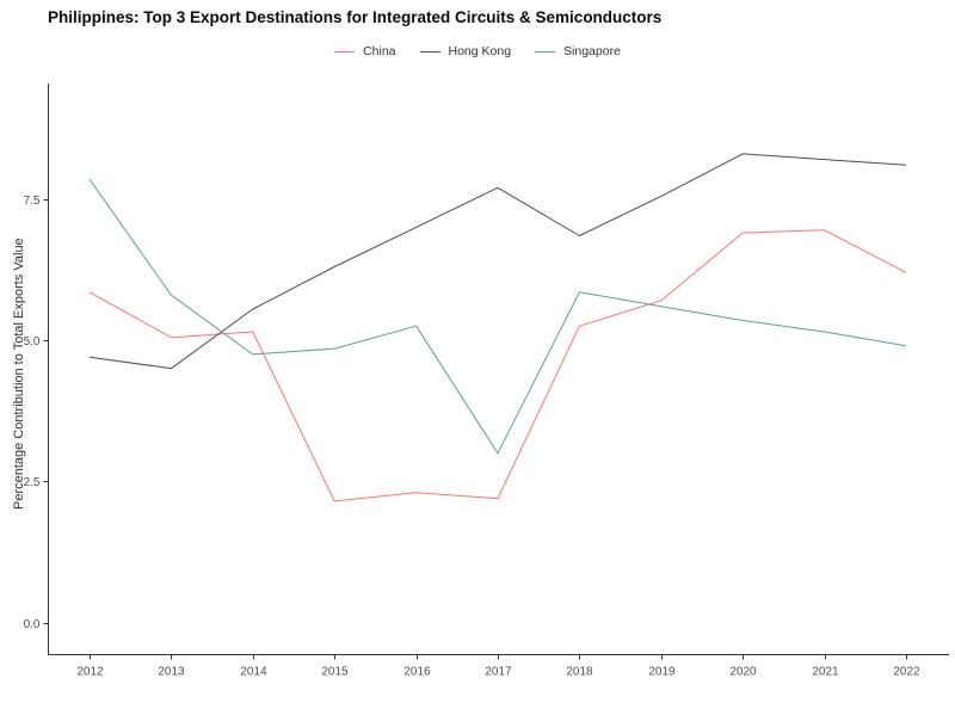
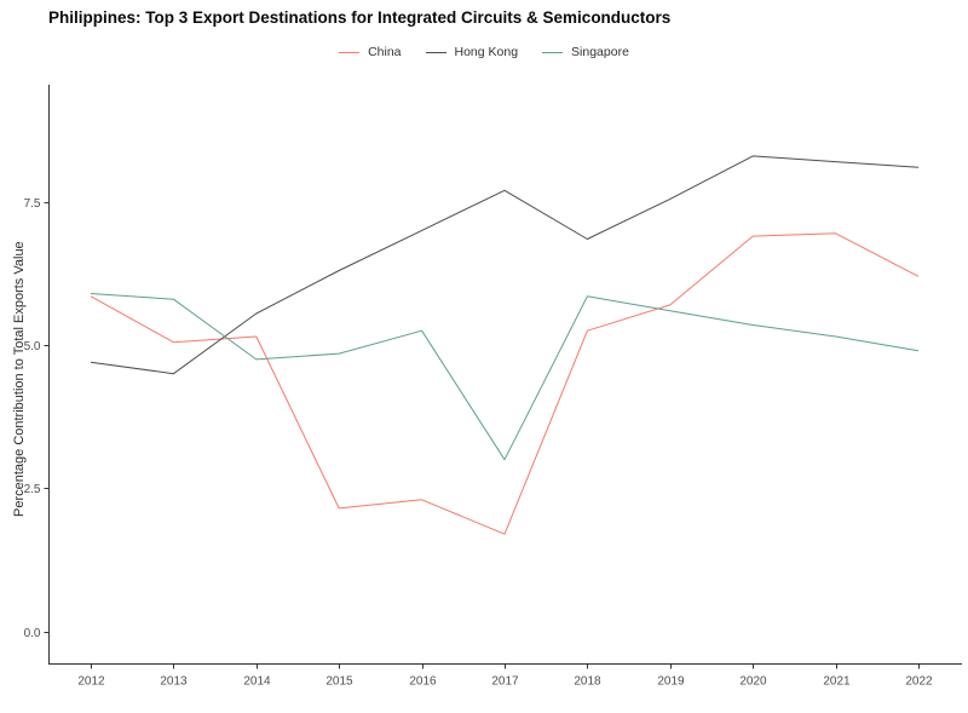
Singapore/2012: 7.8 -> 5.9
China/2017: 2.2 -> 1.7
